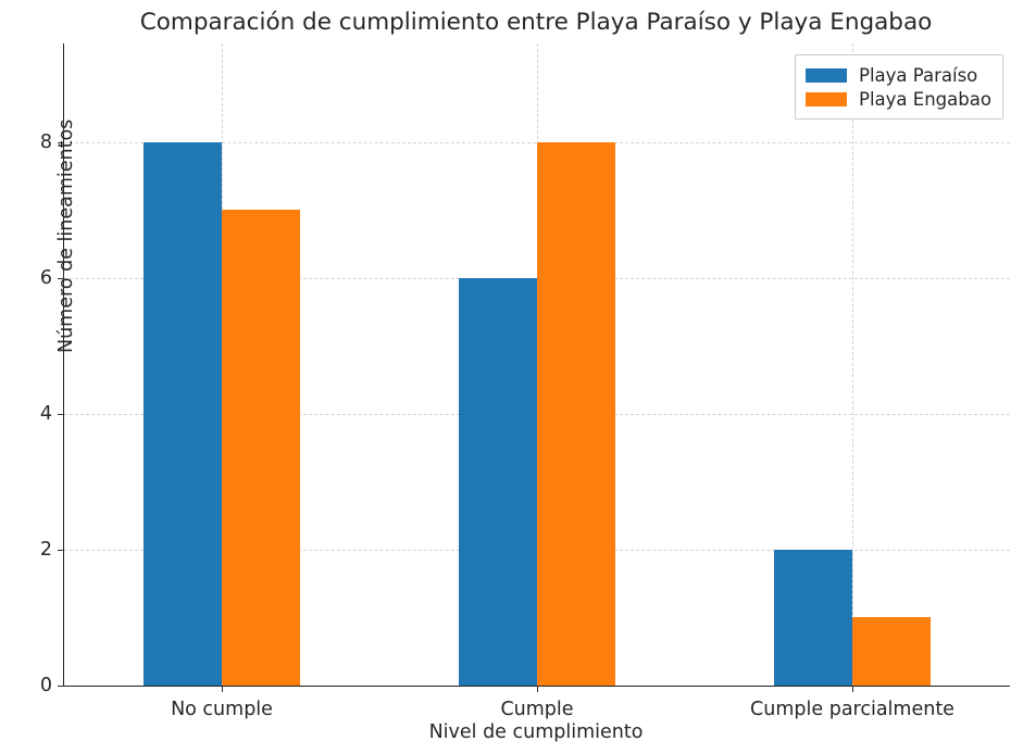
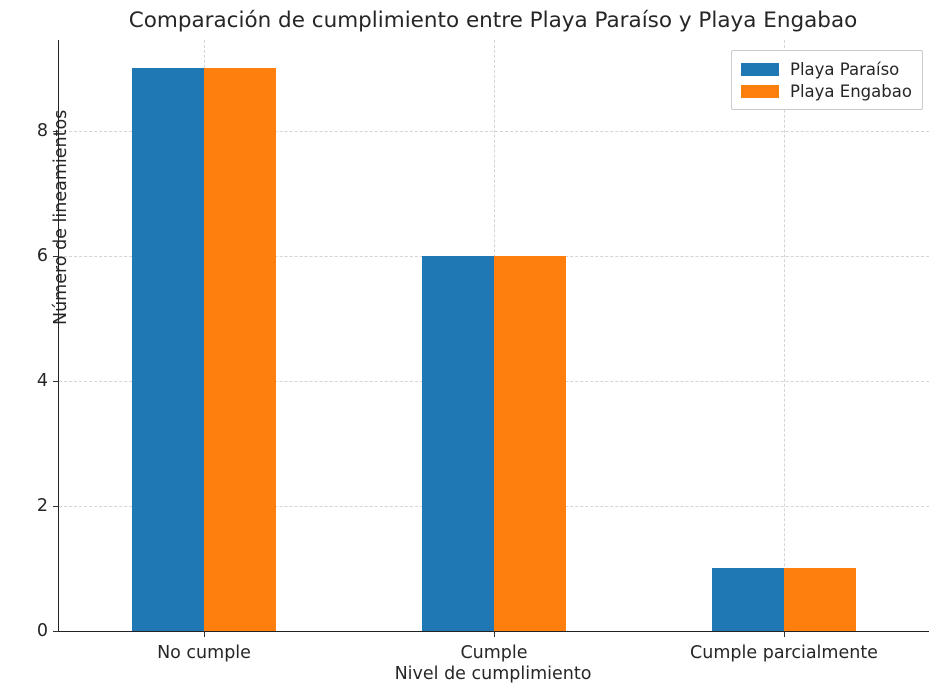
Playa Paraíso/No cumple: 8 -> 9
Playa Engabao/No cumple: 7 -> 9
Playa Engabao/Cumple: 8 -> 6
Playa Paraíso/Cumple parcialmente: 2 -> 1
